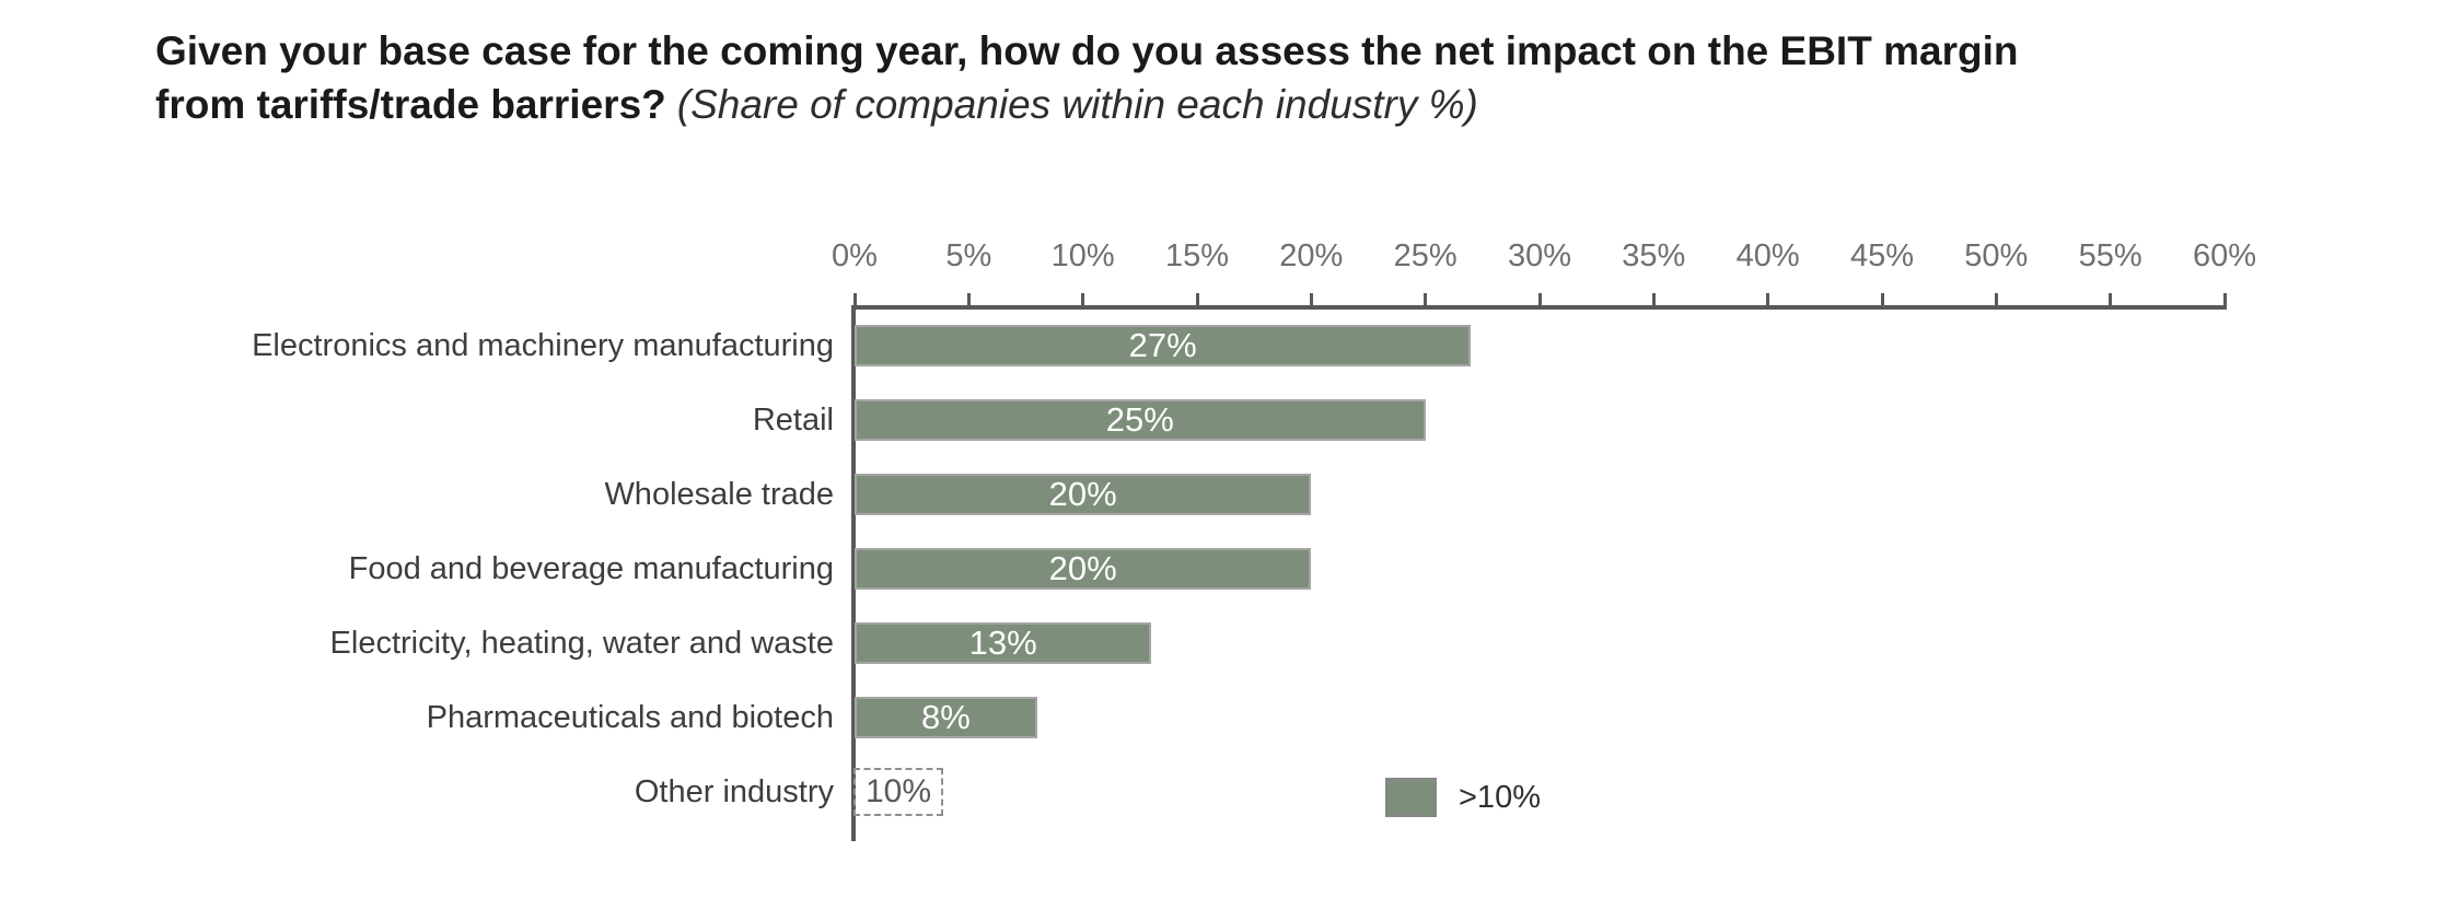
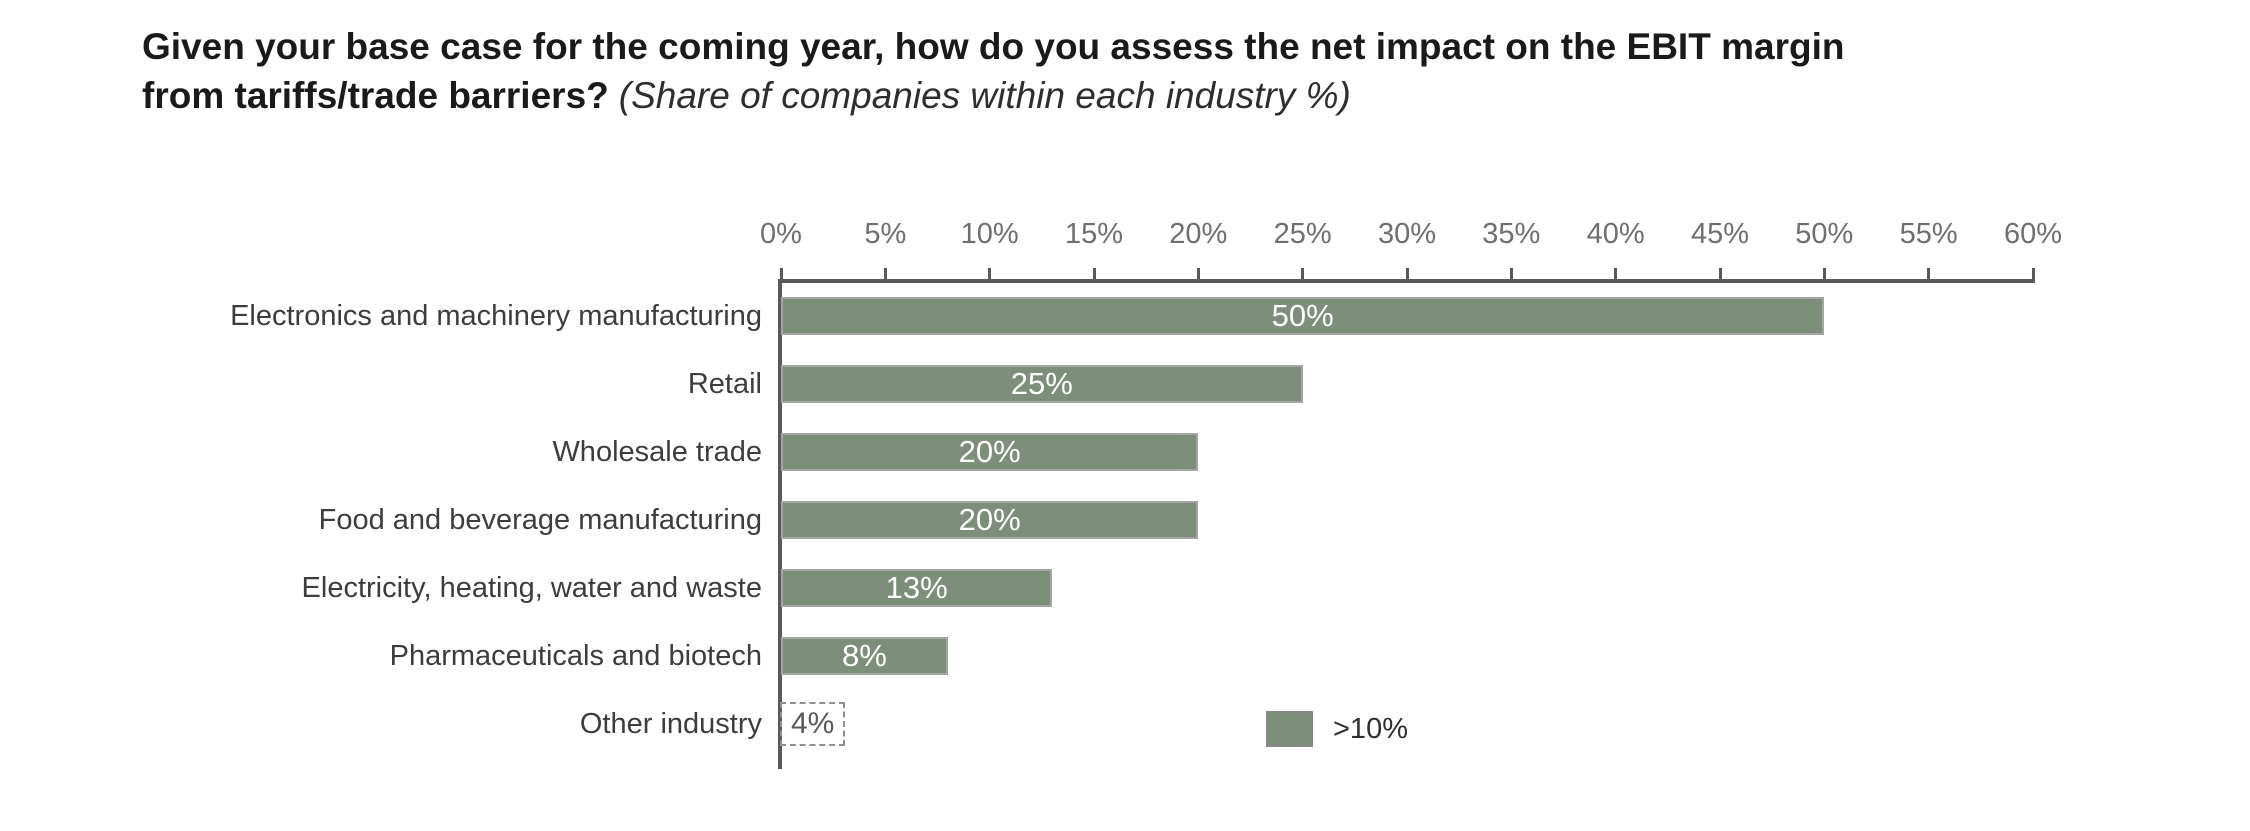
Electronics and machinery manufacturing: 27% -> 50%
Other industry: 10% -> 4%
